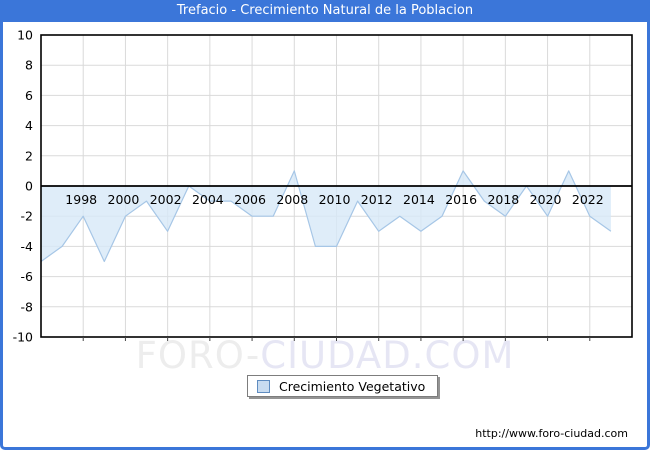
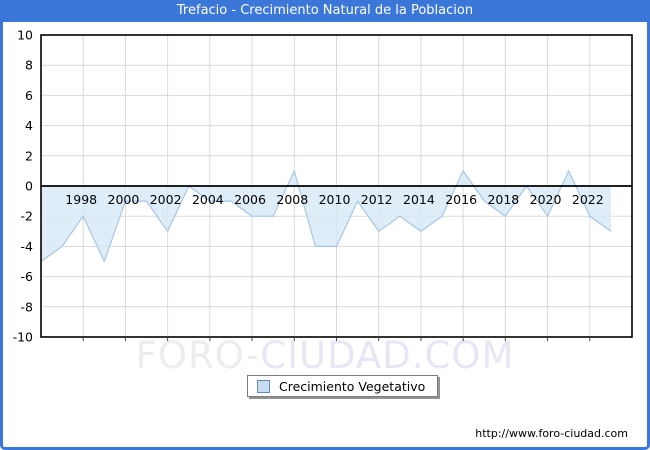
2000: -2 -> -1
